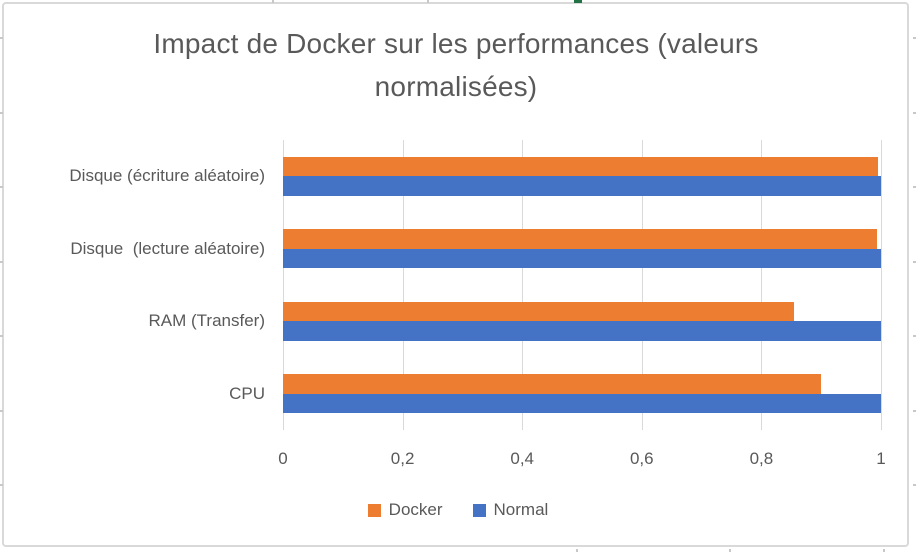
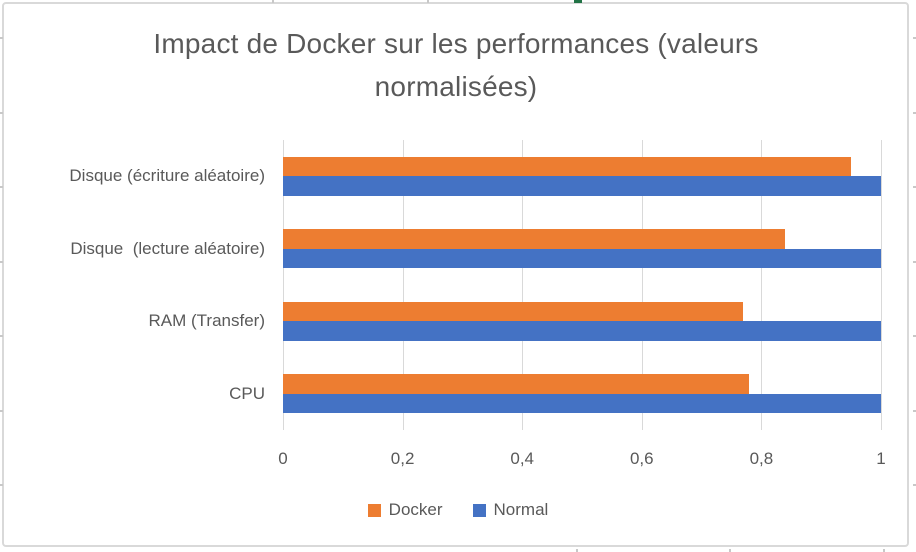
Docker/Disque (écriture aléatoire): 0,99 -> 0,95
Docker/Disque (lecture aléatoire): 0,99 -> 0,84
Docker/RAM (Transfer): 0,85 -> 0,77
Docker/CPU: 0,90 -> 0,78
